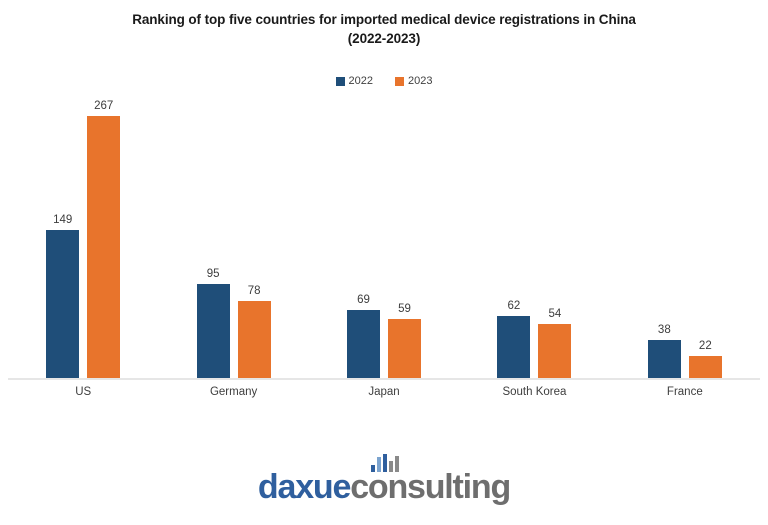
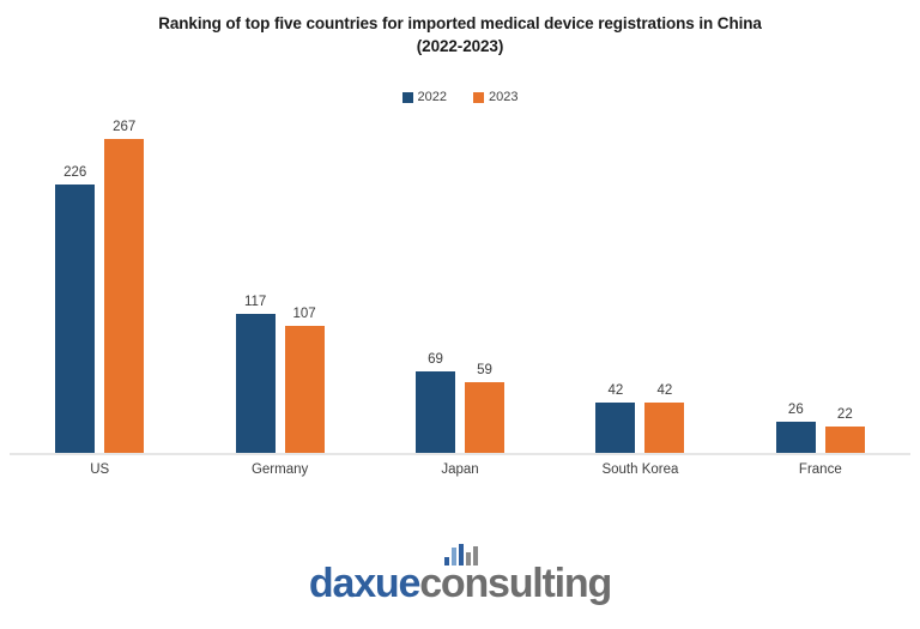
2022/US: 149 -> 226
2022/Germany: 95 -> 117
2023/Germany: 78 -> 107
2022/South Korea: 62 -> 42
2023/South Korea: 54 -> 42
2022/France: 38 -> 26
